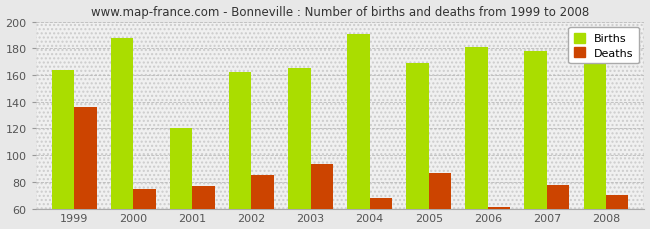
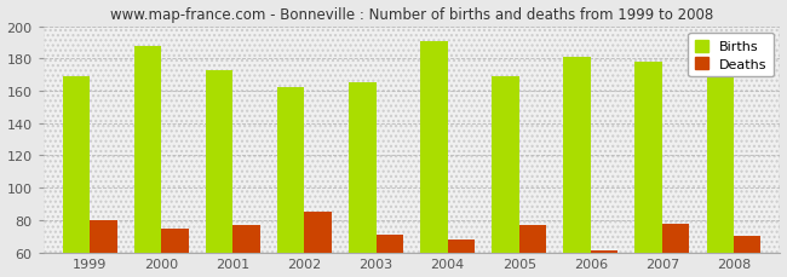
Births/1999: 164 -> 169
Deaths/1999: 136 -> 80
Births/2001: 120 -> 173
Deaths/2003: 93 -> 71
Deaths/2005: 87 -> 77
